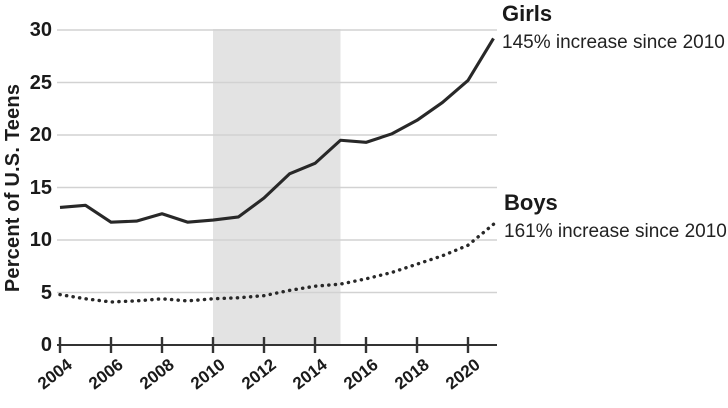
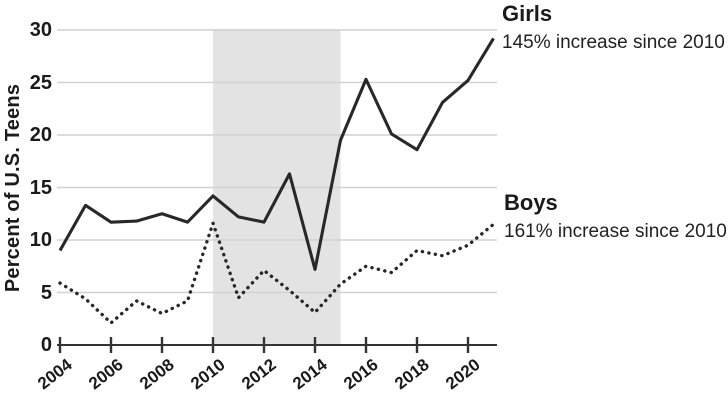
Girls/2004: 13.1 -> 9.0
Boys/2004: 4.8 -> 5.9
Boys/2006: 4.1 -> 2.1
Boys/2008: 4.4 -> 3.0
Girls/2010: 11.9 -> 14.2
Boys/2010: 4.4 -> 11.6
Girls/2012: 14.0 -> 11.7
Boys/2012: 4.7 -> 7.1
Girls/2014: 17.3 -> 7.2
Boys/2014: 5.6 -> 3.1
Girls/2016: 19.3 -> 25.3
Boys/2016: 6.3 -> 7.5
Girls/2018: 21.4 -> 18.6
Boys/2018: 7.7 -> 9.0
